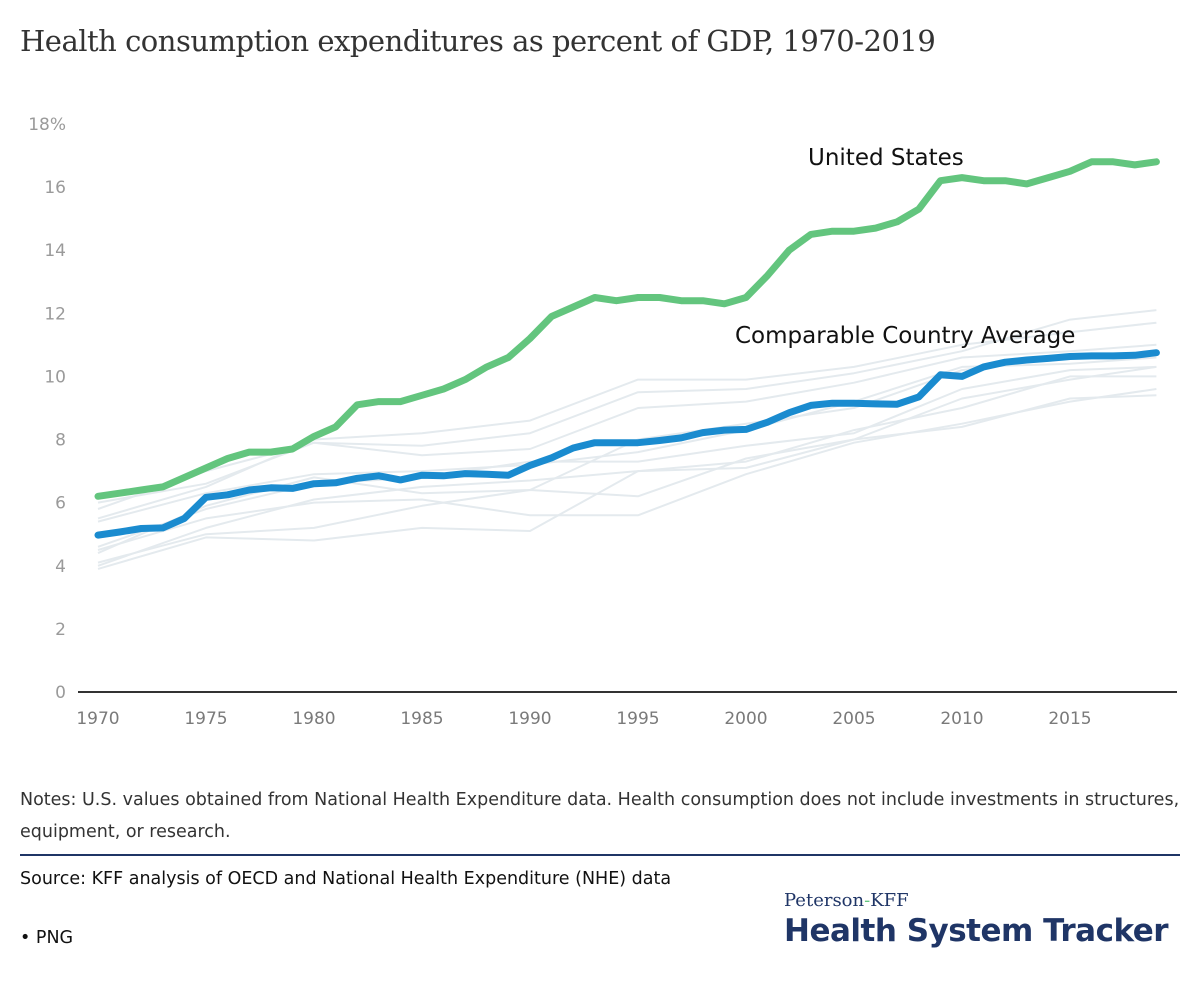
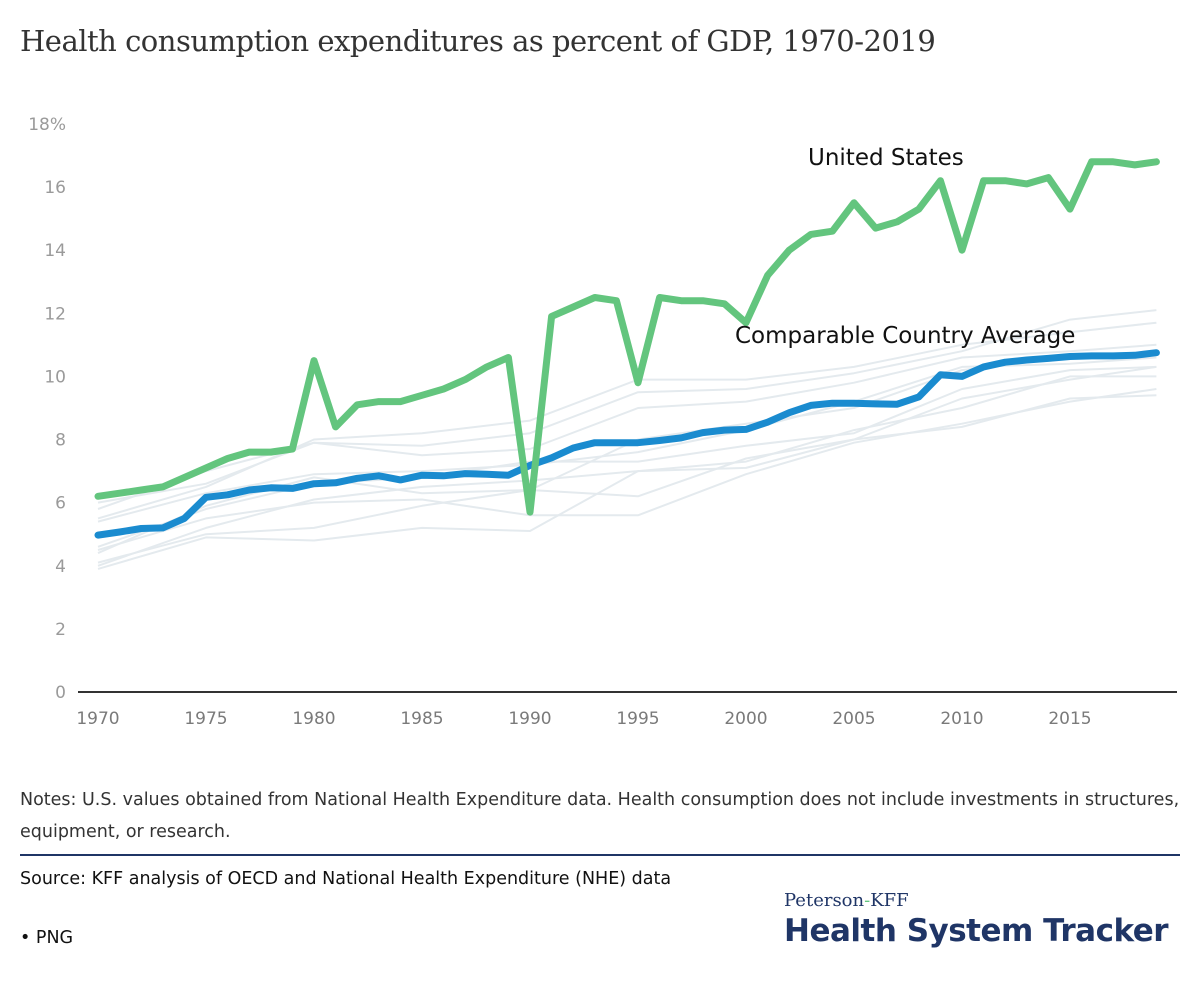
United States/1980: 8.1% -> 10.5%
United States/1990: 11.2% -> 5.7%
United States/1995: 12.5% -> 9.8%
United States/2000: 12.5% -> 11.7%
United States/2005: 14.6% -> 15.5%
United States/2010: 16.3% -> 14.0%
United States/2015: 16.5% -> 15.3%
